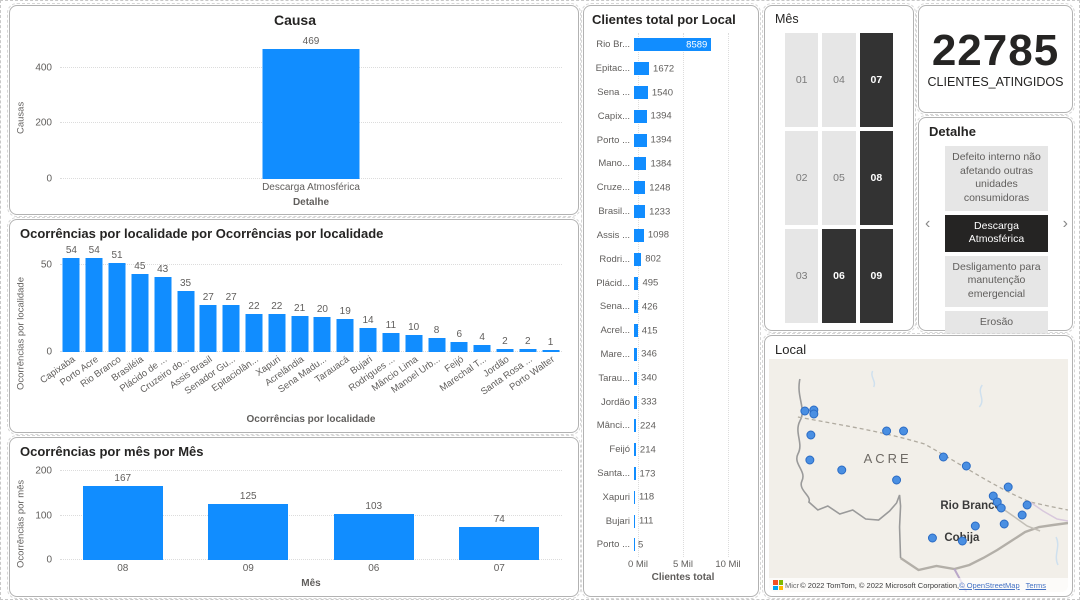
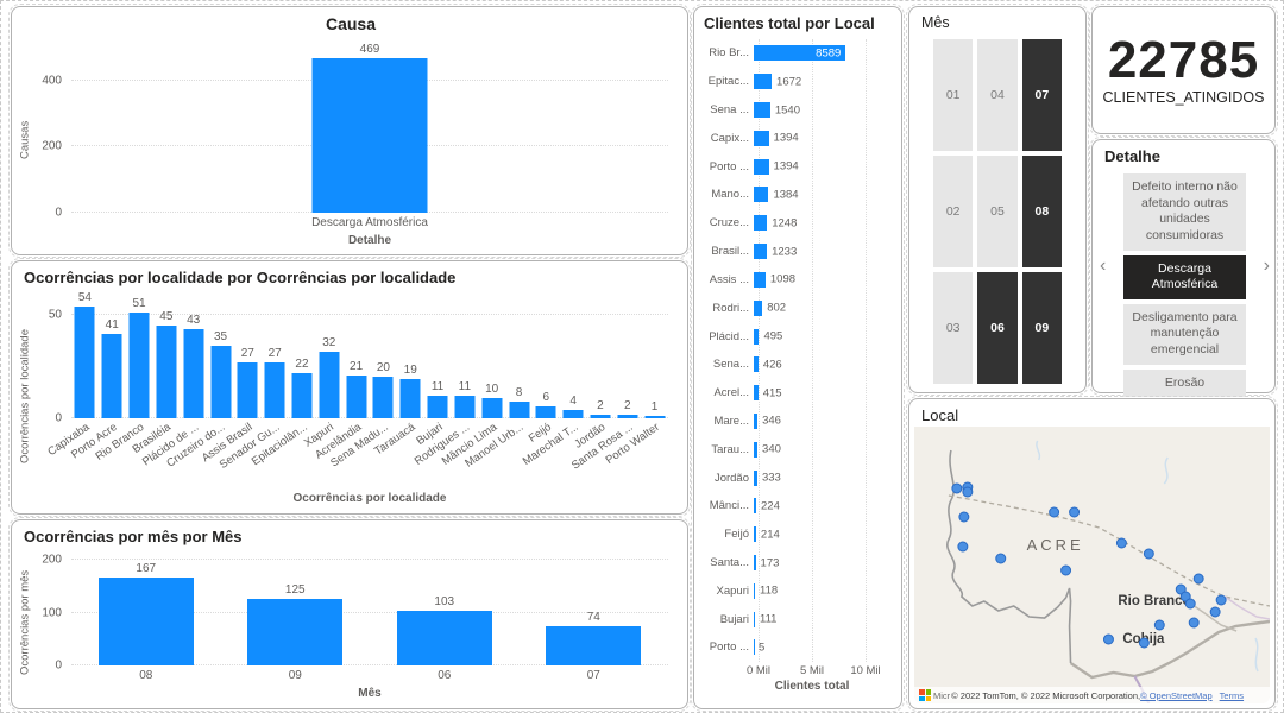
Ocorrências por localidade por Ocorrências por localidade/Porto Acre: 54 -> 41
Ocorrências por localidade por Ocorrências por localidade/Xapuri: 22 -> 32
Ocorrências por localidade por Ocorrências por localidade/Bujari: 14 -> 11
